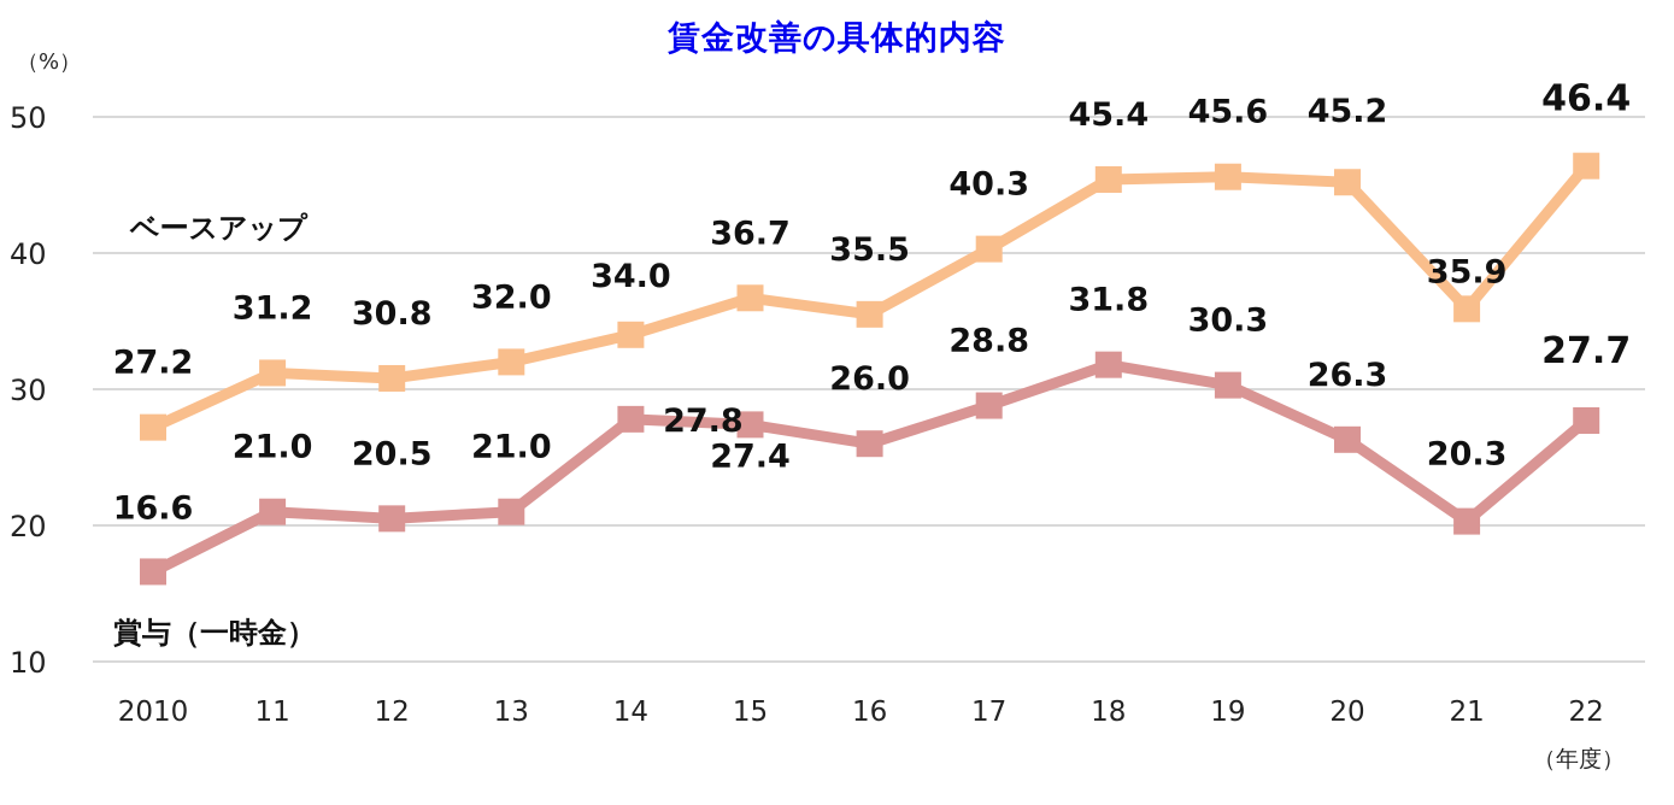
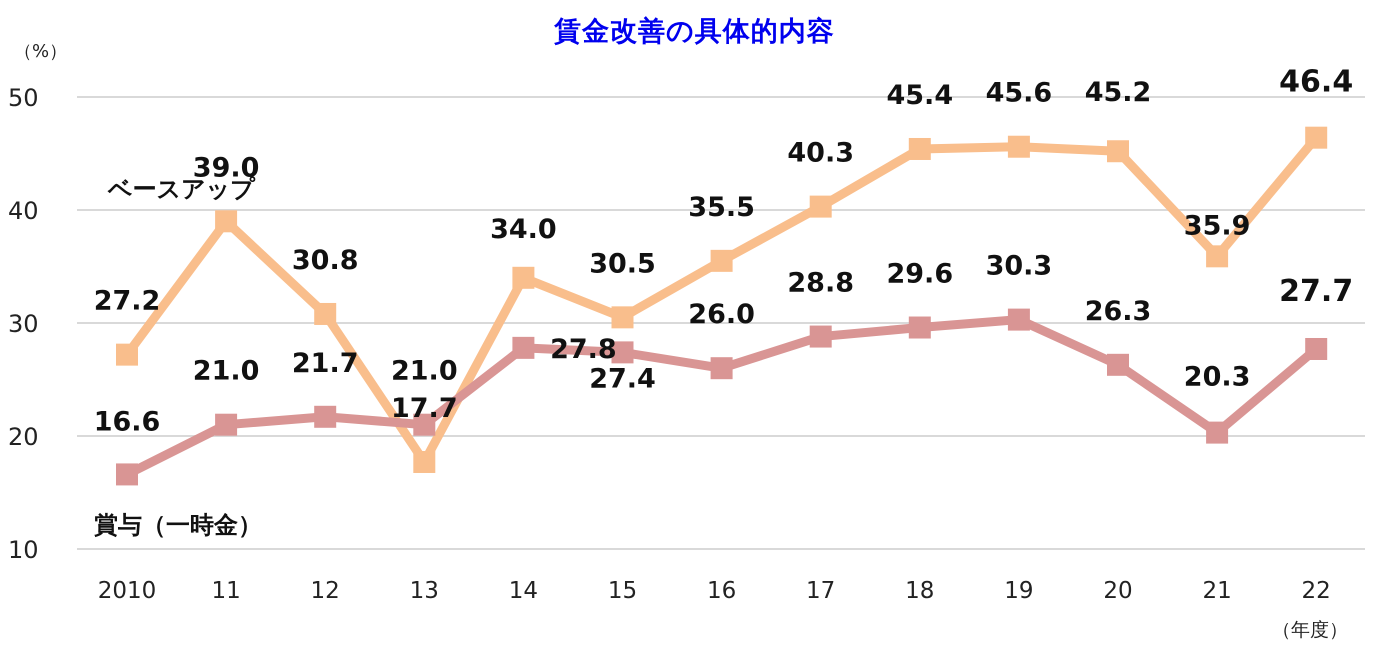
ベースアップ/11: 31.2 -> 39.0
賞与（一時金）/12: 20.5 -> 21.7
ベースアップ/13: 32.0 -> 17.7
ベースアップ/15: 36.7 -> 30.5
賞与（一時金）/18: 31.8 -> 29.6
